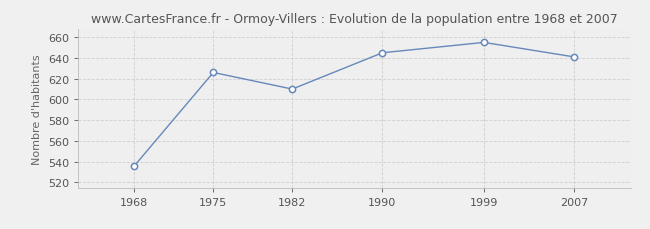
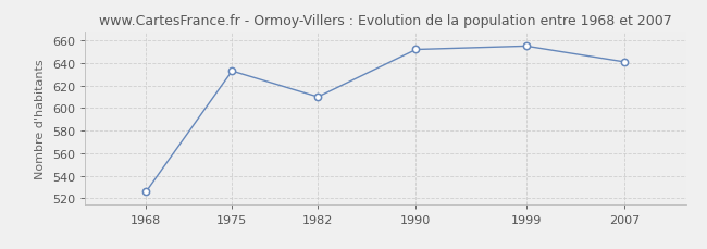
1968: 536 -> 526
1975: 626 -> 633
1990: 645 -> 652
